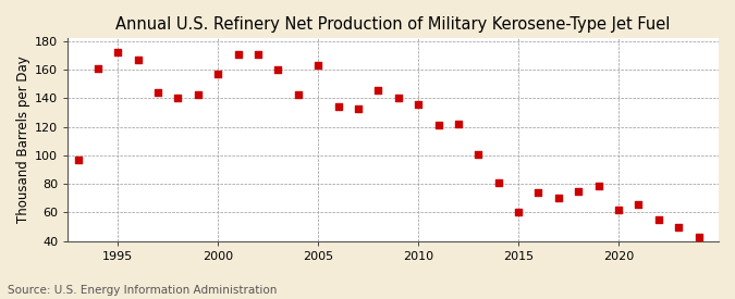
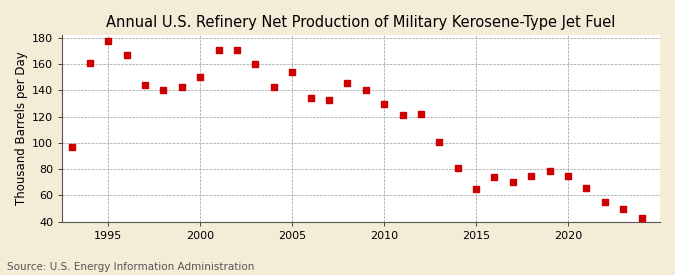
1995: 172 -> 178
2000: 157 -> 150
2005: 163 -> 154
2010: 136 -> 130
2015: 60 -> 65
2020: 62 -> 75
